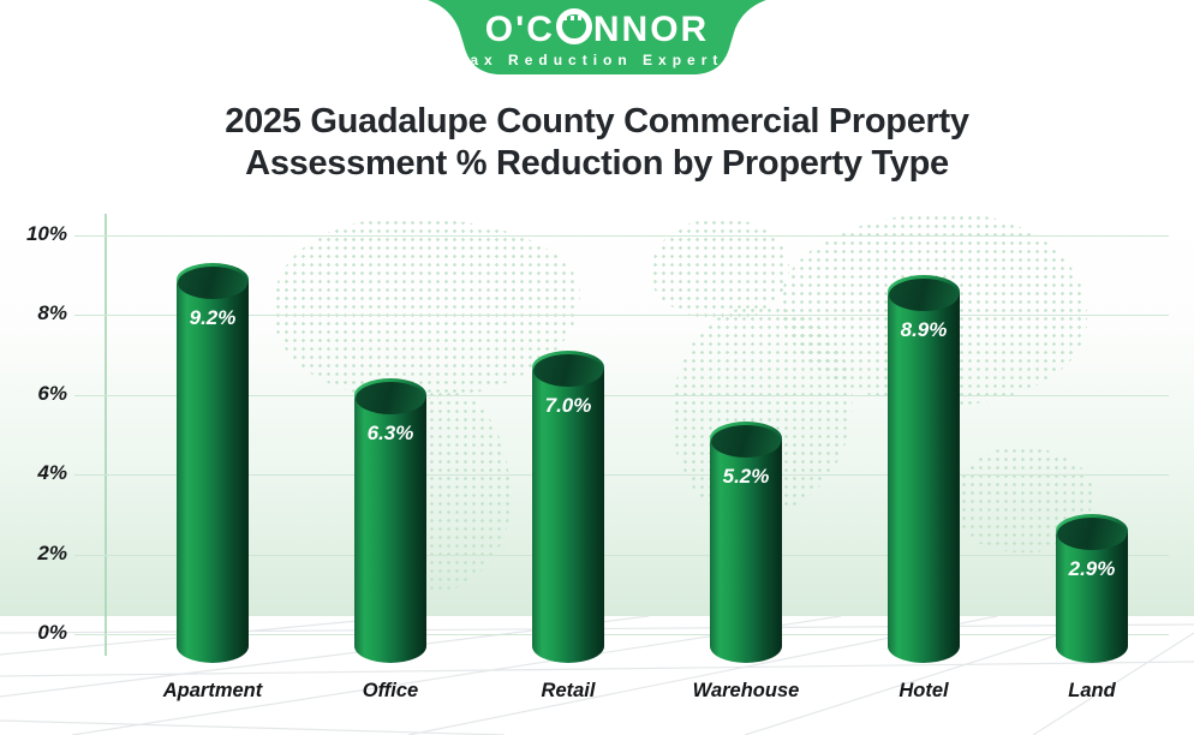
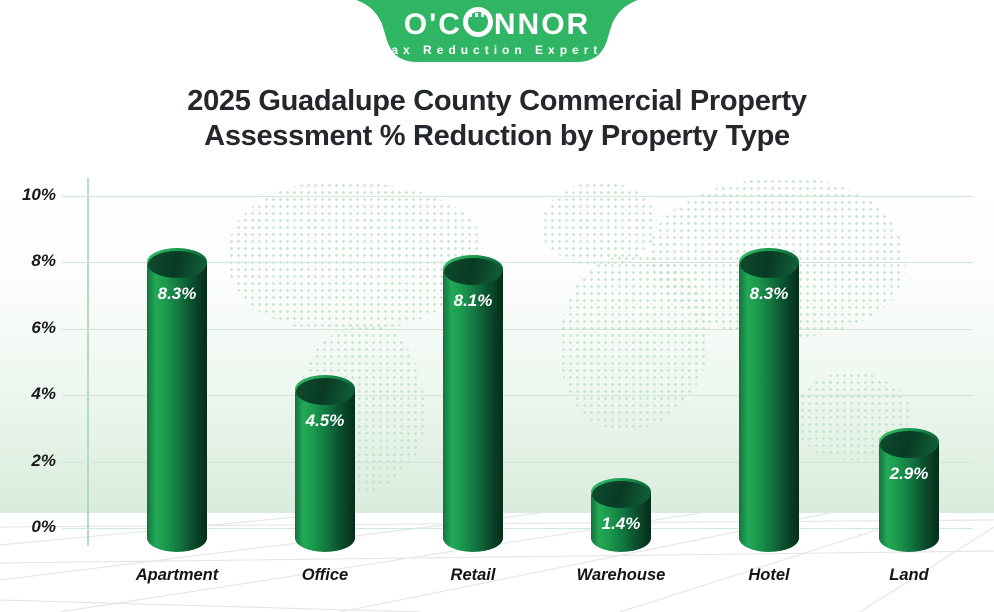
Apartment: 9.2% -> 8.3%
Office: 6.3% -> 4.5%
Retail: 7.0% -> 8.1%
Warehouse: 5.2% -> 1.4%
Hotel: 8.9% -> 8.3%
